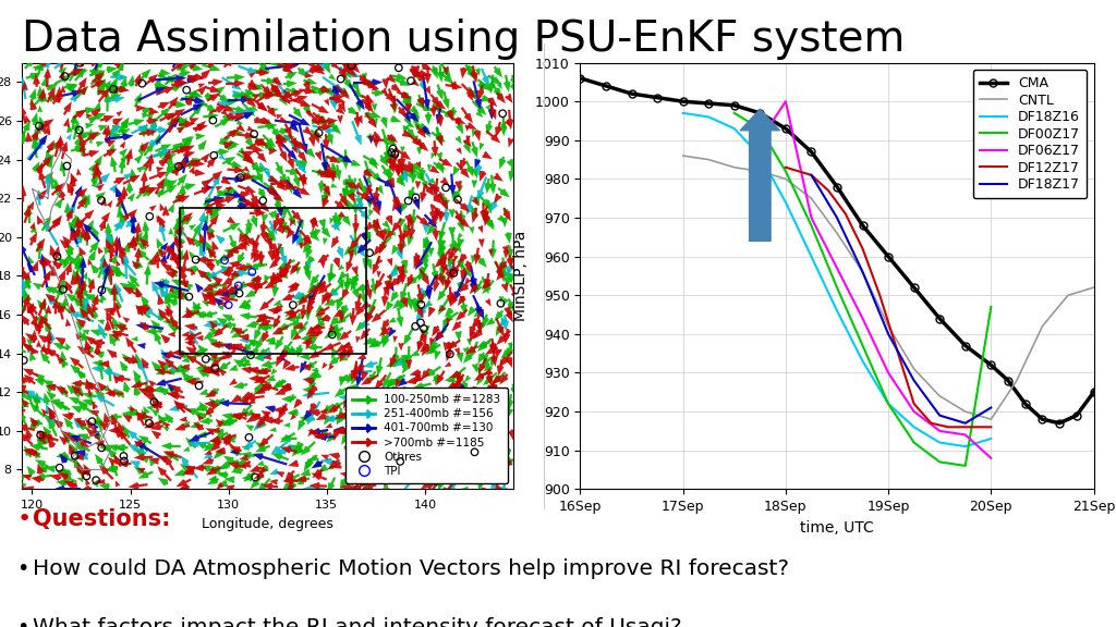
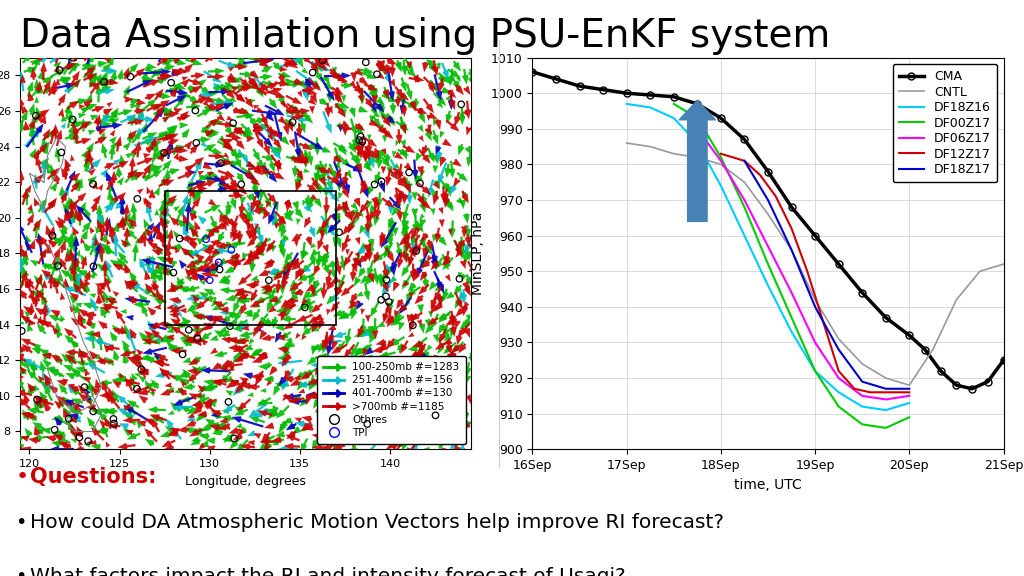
DF06Z17/18Sep: 1000 -> 981
DF00Z17/20Sep: 947 -> 909
DF06Z17/20Sep: 908 -> 915
DF18Z17/20Sep: 921 -> 917
